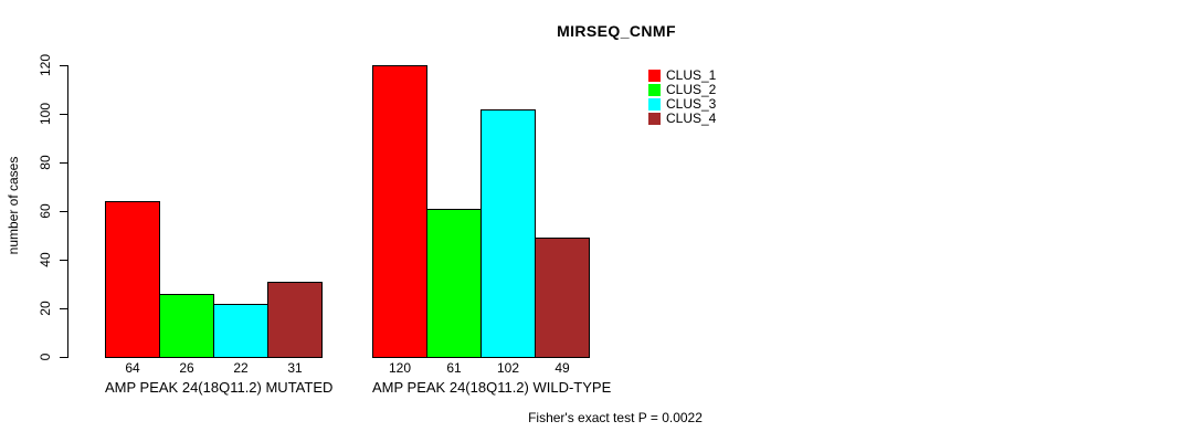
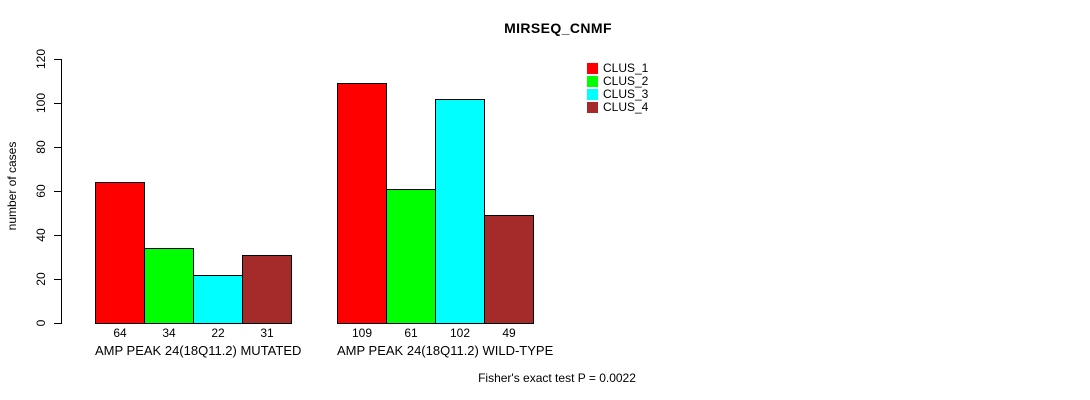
CLUS_2/AMP PEAK 24(18Q11.2) MUTATED: 26 -> 34
CLUS_1/AMP PEAK 24(18Q11.2) WILD-TYPE: 120 -> 109
